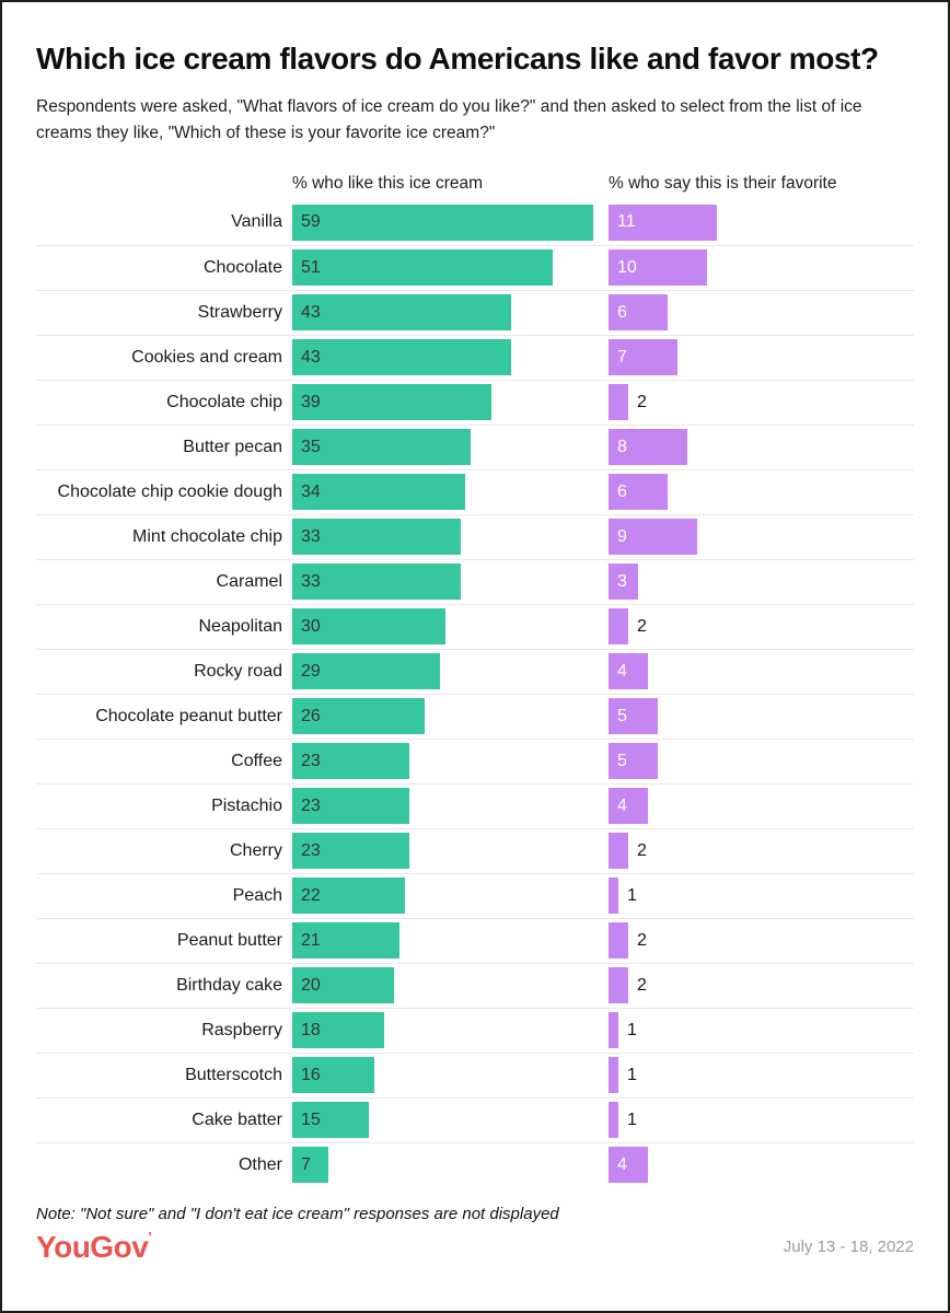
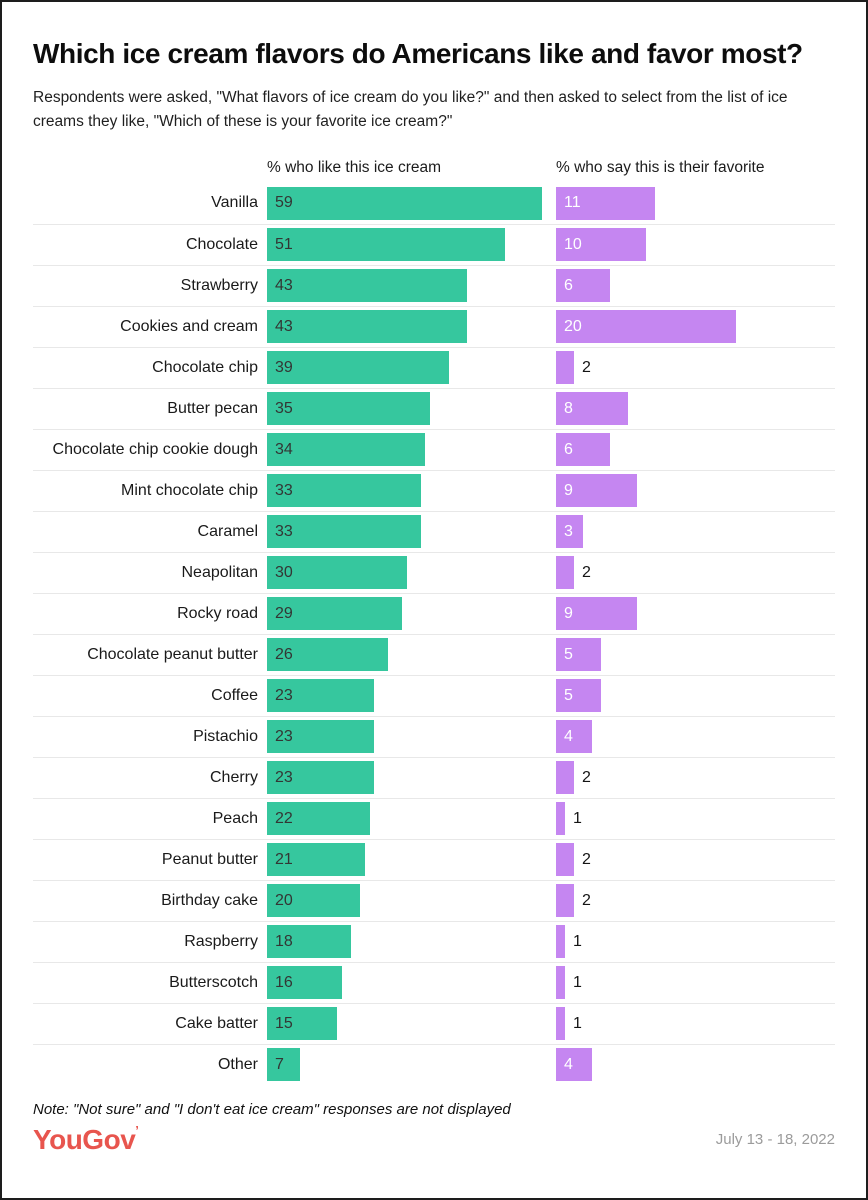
% who say this is their favorite/Cookies and cream: 7 -> 20
% who say this is their favorite/Rocky road: 4 -> 9
